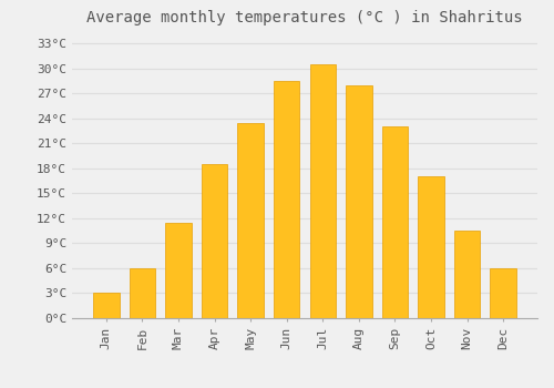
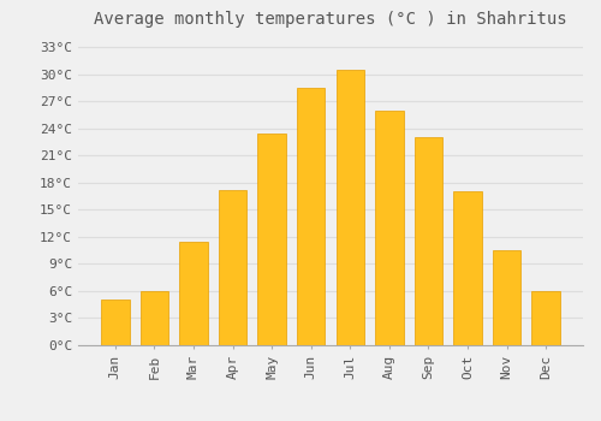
Jan: 3.0°C -> 5.0°C
Apr: 18.5°C -> 17.2°C
Aug: 28.0°C -> 26.0°C
